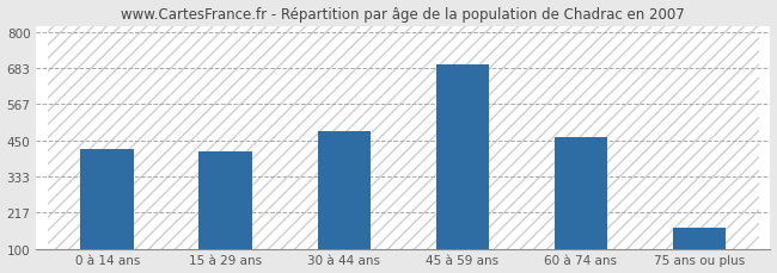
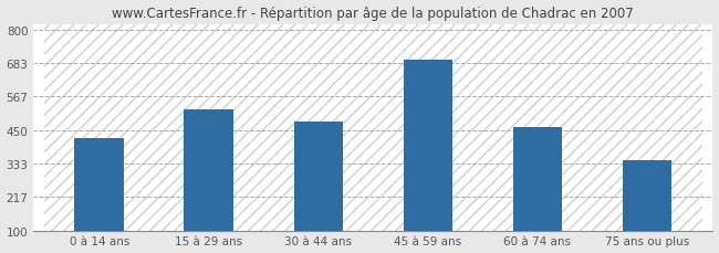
15 à 29 ans: 413 -> 520
75 ans ou plus: 168 -> 345
